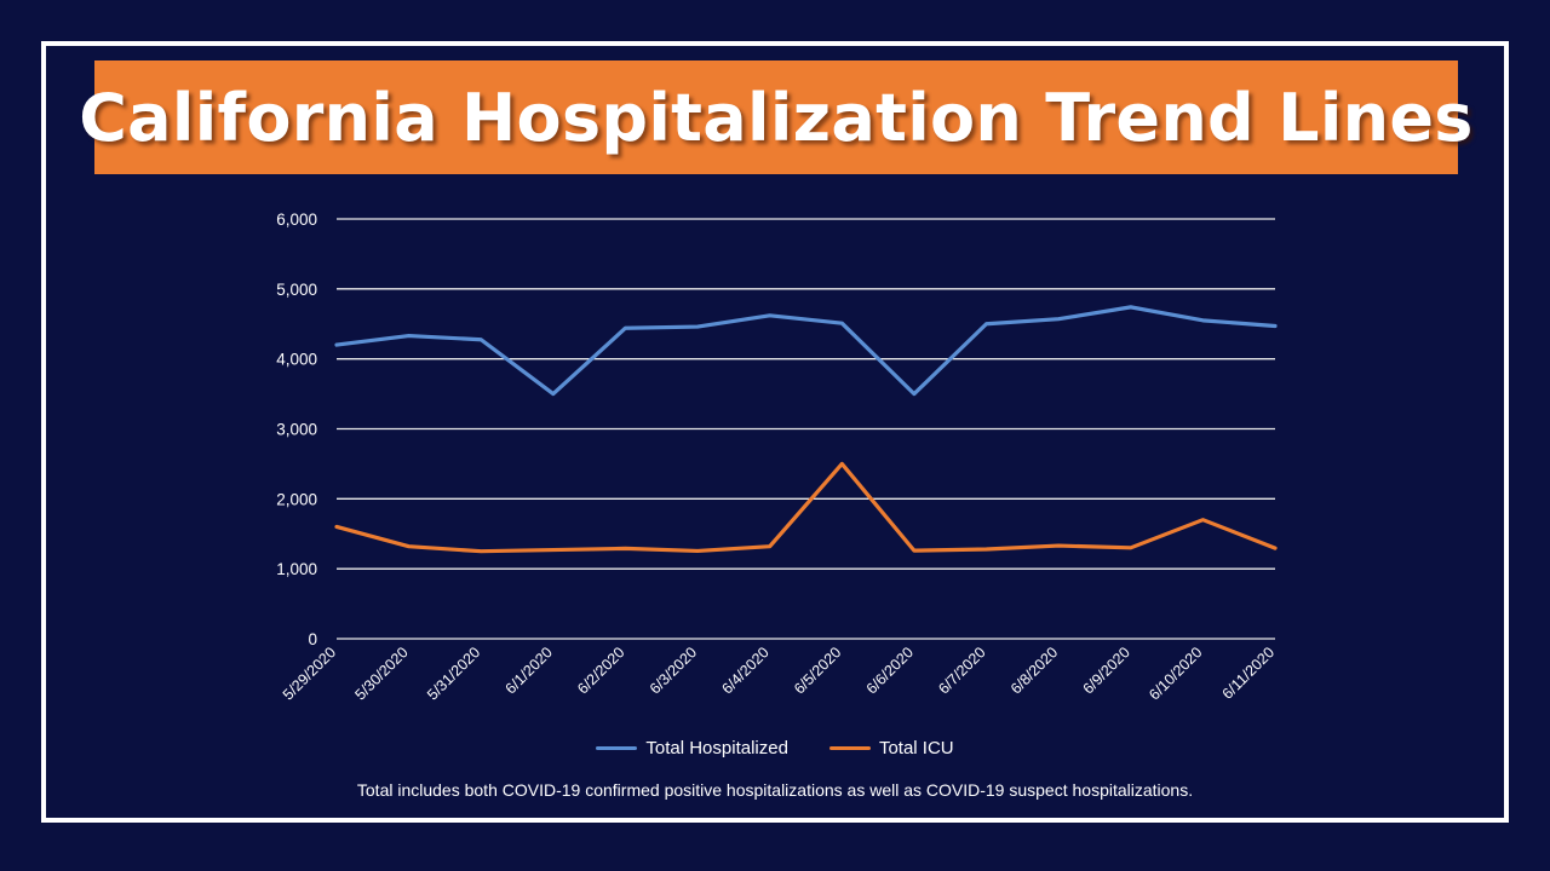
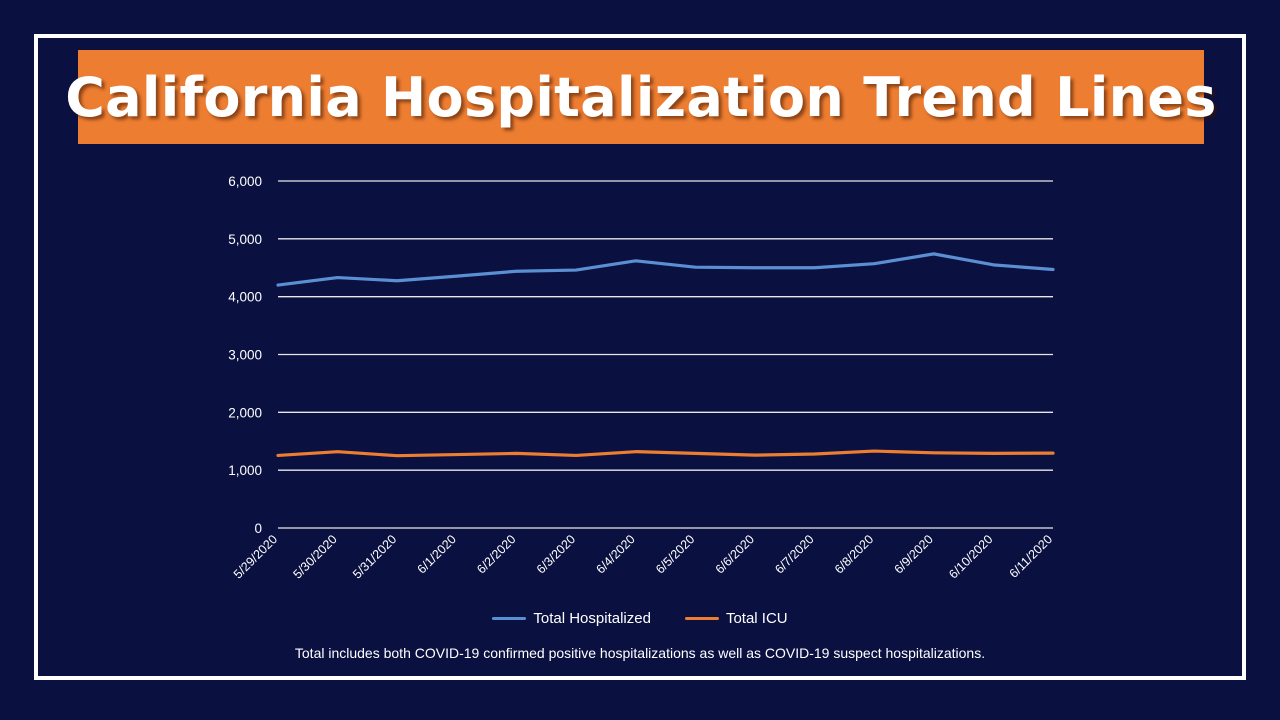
Total ICU/5/29/2020: 1600 -> 1300
Total Hospitalized/6/1/2020: 3500 -> 4400
Total ICU/6/5/2020: 2500 -> 1300
Total Hospitalized/6/6/2020: 3500 -> 4500
Total ICU/6/10/2020: 1700 -> 1300
